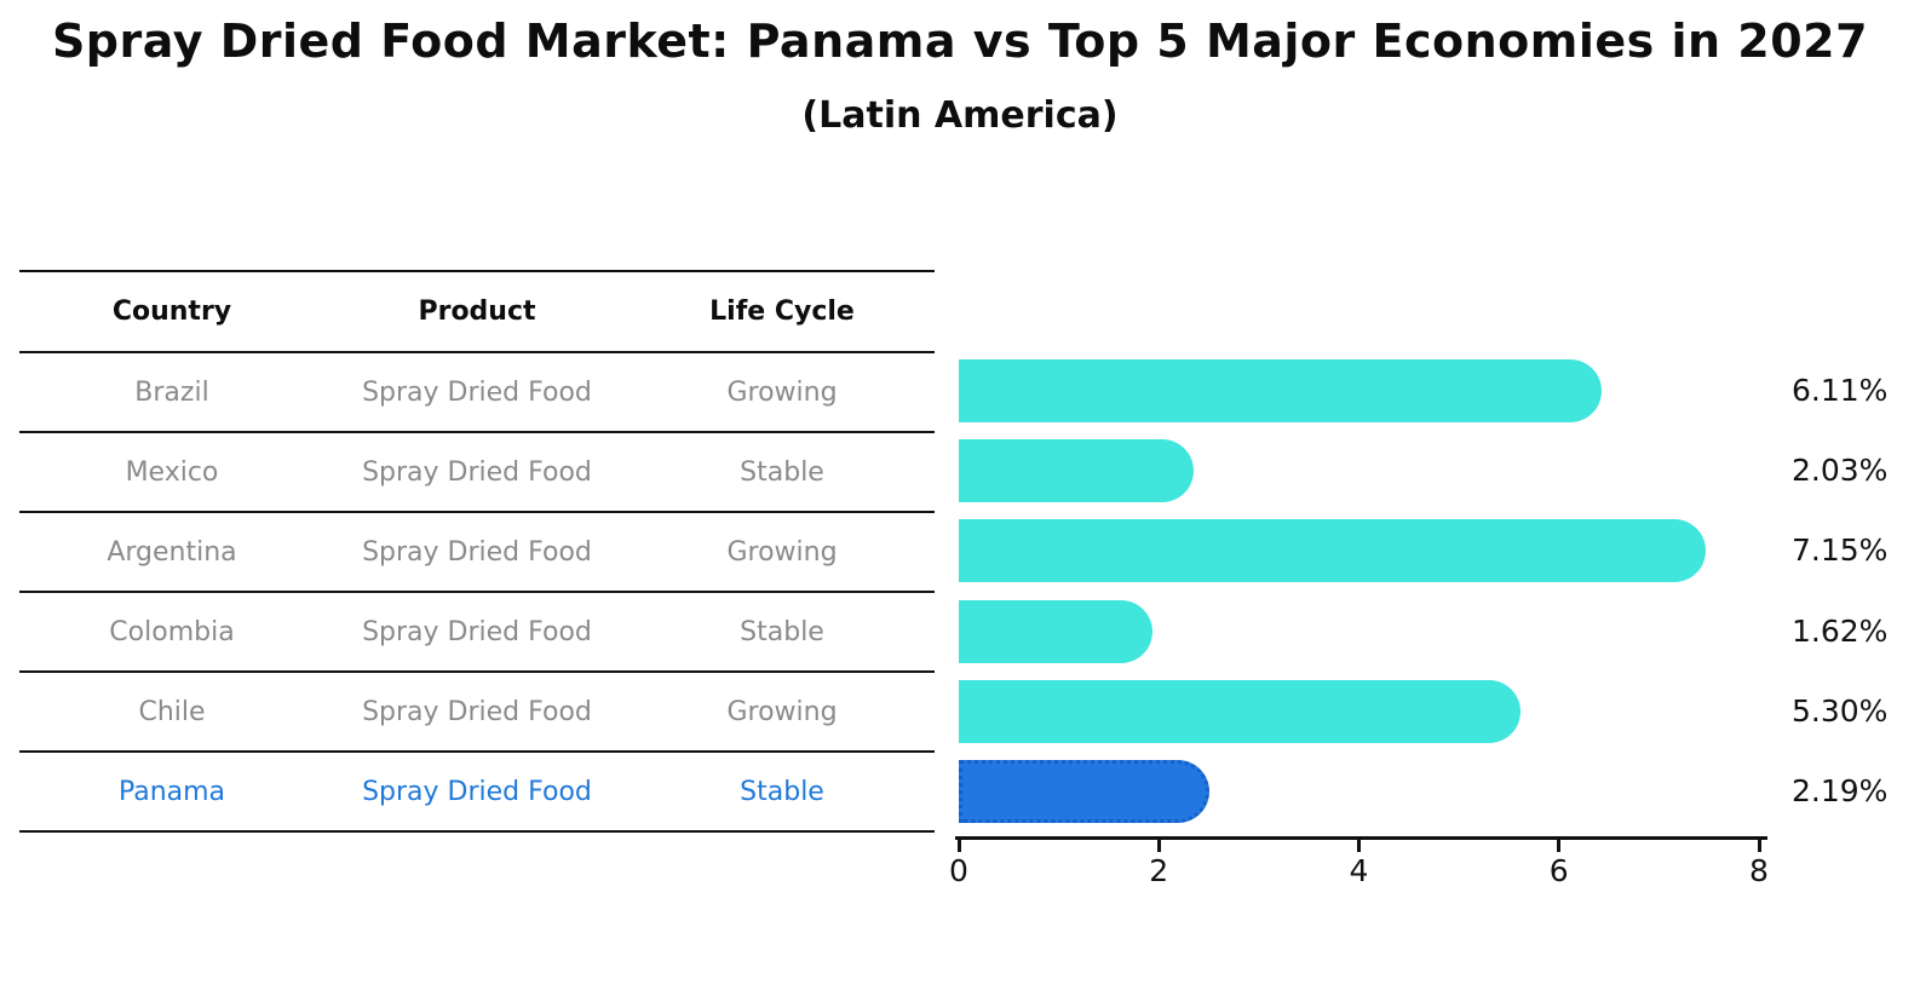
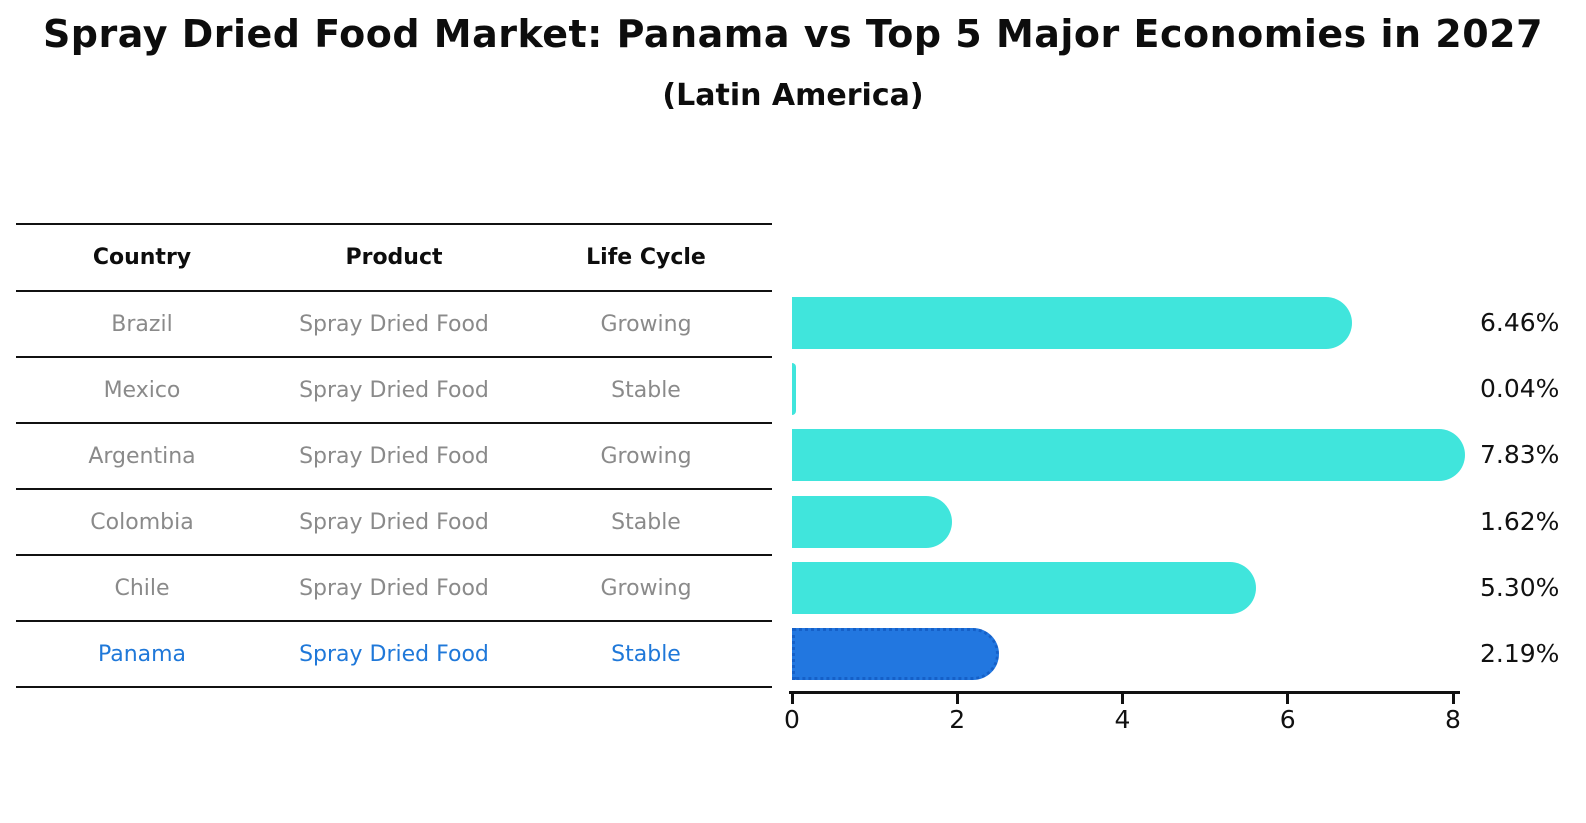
Brazil: 6.11% -> 6.46%
Mexico: 2.03% -> 0.04%
Argentina: 7.15% -> 7.83%
